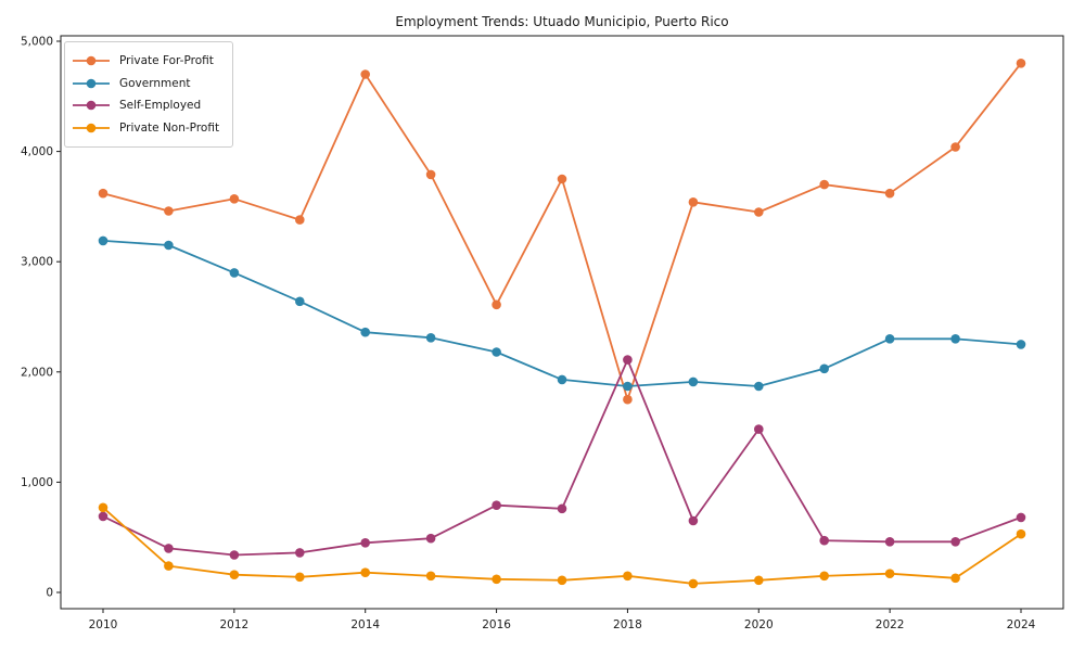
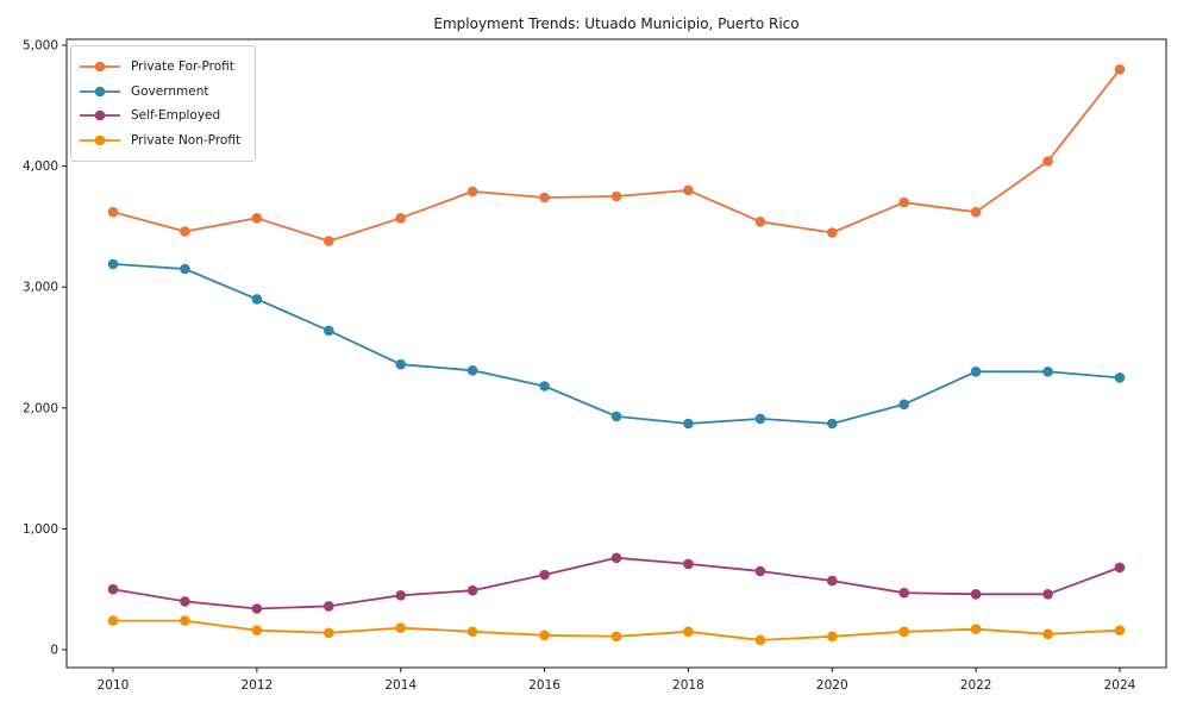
Self-Employed/2010: 690 -> 500
Private Non-Profit/2010: 770 -> 240
Private For-Profit/2014: 4700 -> 3570
Private For-Profit/2016: 2610 -> 3740
Self-Employed/2016: 790 -> 620
Private For-Profit/2018: 1750 -> 3800
Self-Employed/2018: 2110 -> 710
Self-Employed/2020: 1480 -> 570
Private Non-Profit/2024: 530 -> 160
